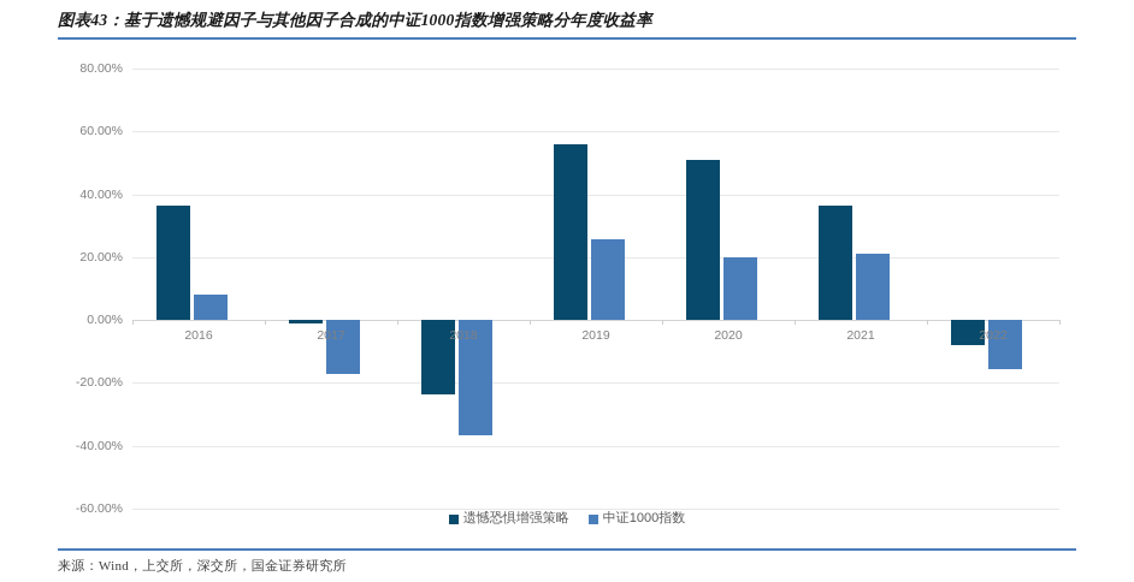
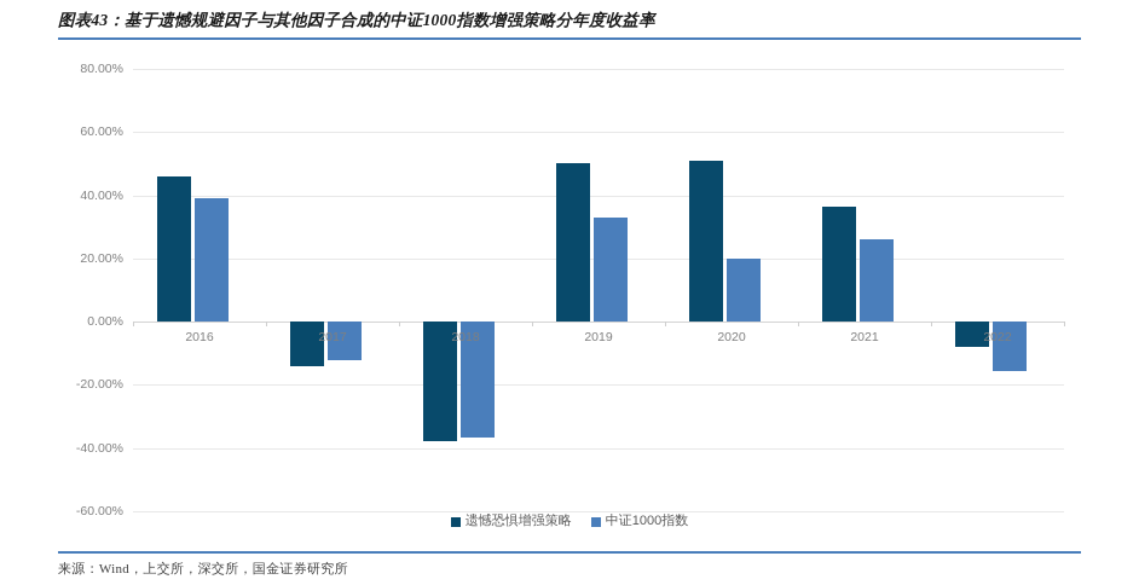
遗憾恐惧增强策略/2016: 36% -> 46%
中证1000指数/2016: 8% -> 39%
遗憾恐惧增强策略/2017: -1% -> -14%
中证1000指数/2017: -17% -> -12%
遗憾恐惧增强策略/2018: -24% -> -38%
遗憾恐惧增强策略/2019: 56% -> 50%
中证1000指数/2019: 26% -> 33%
中证1000指数/2021: 21% -> 26%
